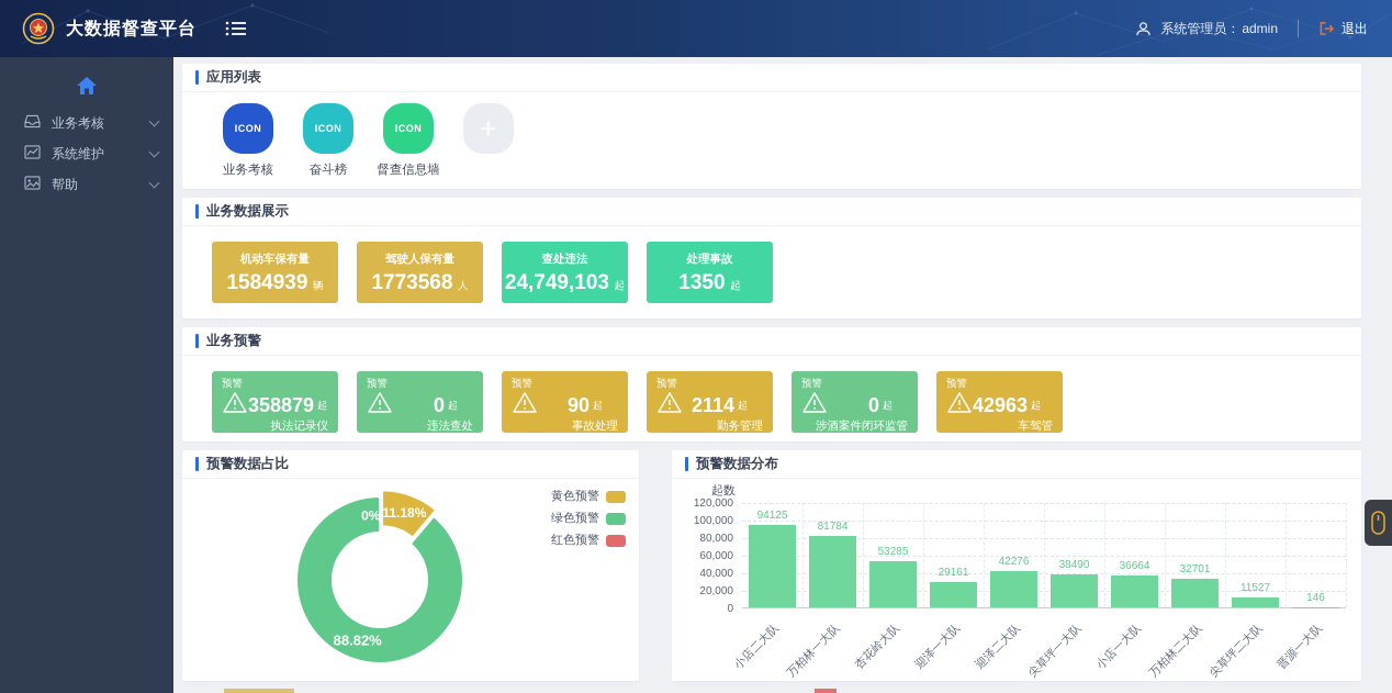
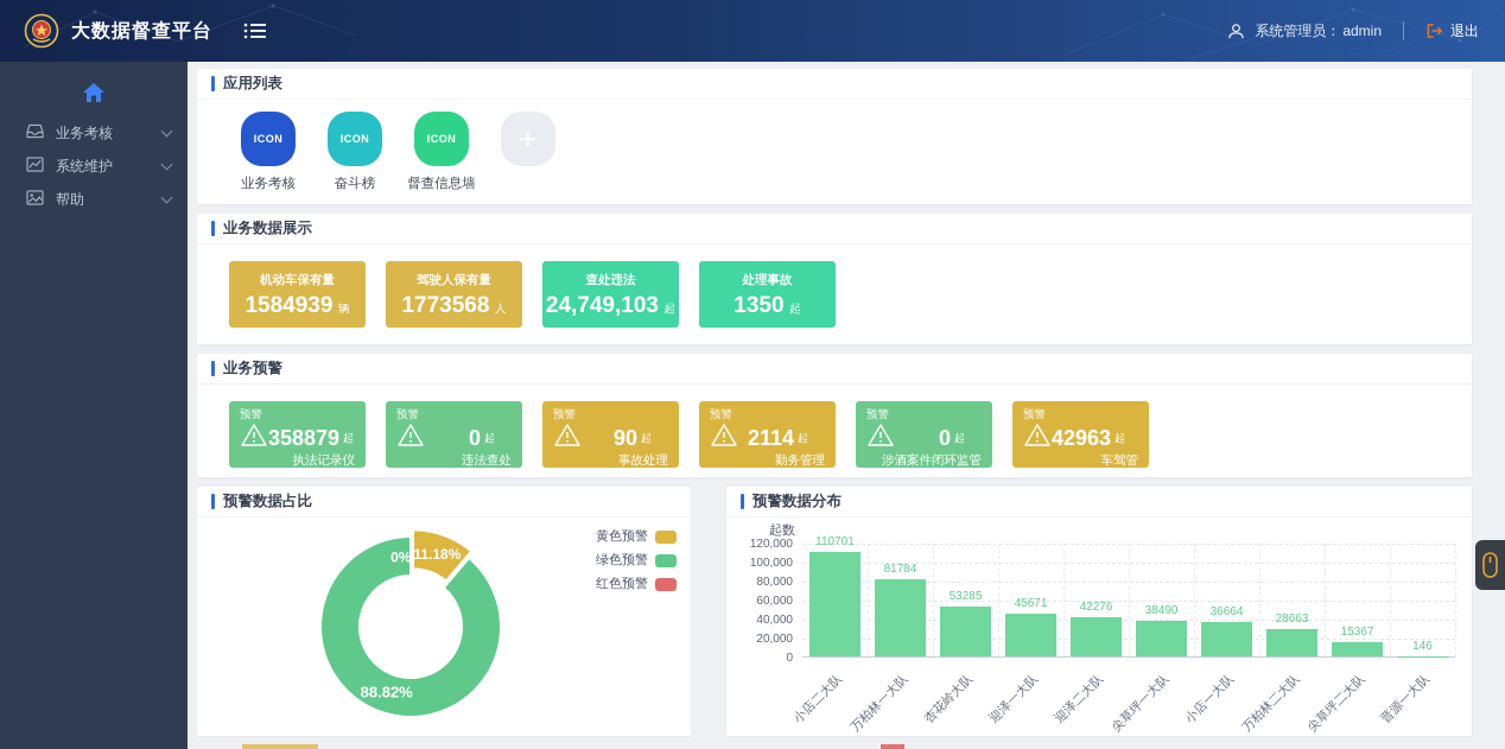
预警数据分布/小店二大队: 94125 -> 110701
预警数据分布/迎泽一大队: 29161 -> 45671
预警数据分布/万柏林二大队: 32701 -> 28663
预警数据分布/尖草坪二大队: 11527 -> 15367
